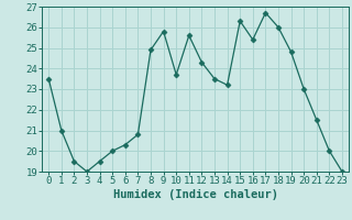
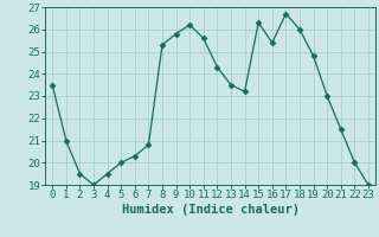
8: 24.9 -> 25.3
10: 23.7 -> 26.2
